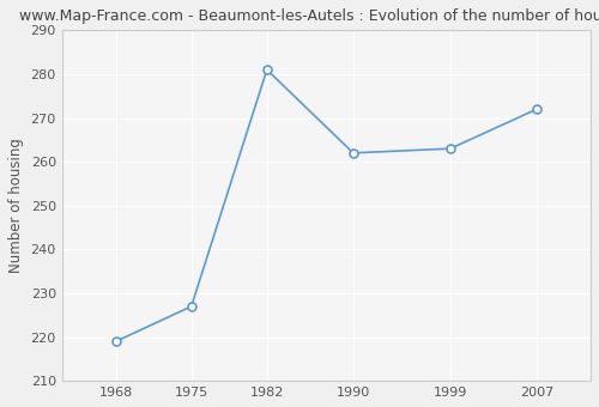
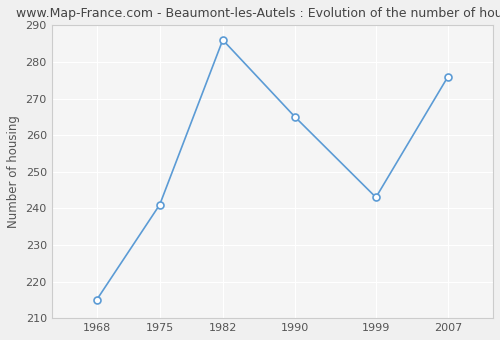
1968: 219 -> 215
1975: 227 -> 241
1982: 281 -> 286
1990: 262 -> 265
1999: 263 -> 243
2007: 272 -> 276
